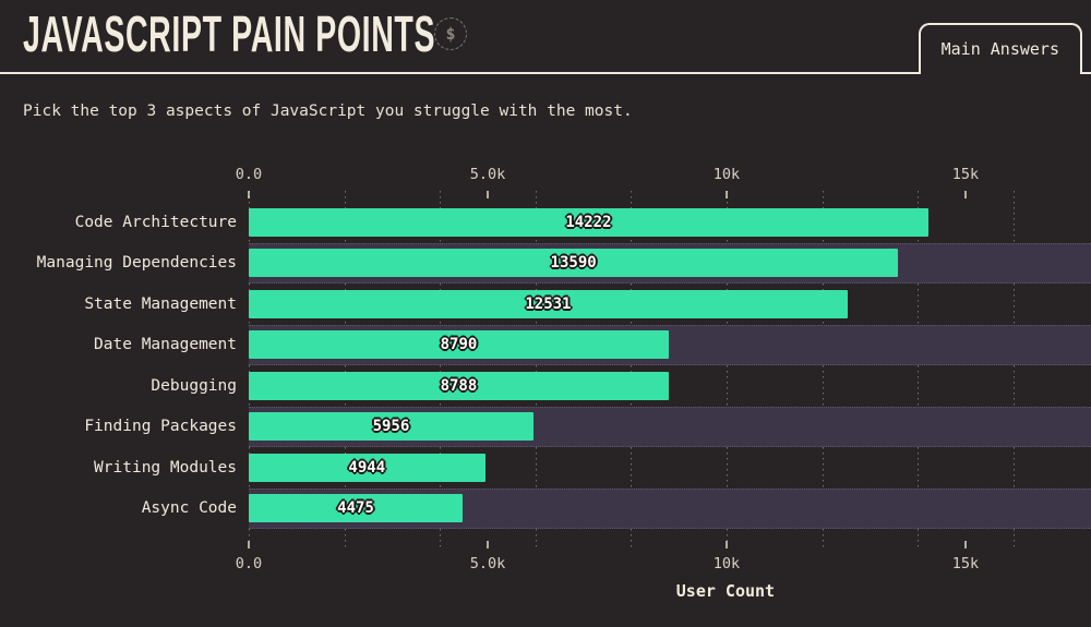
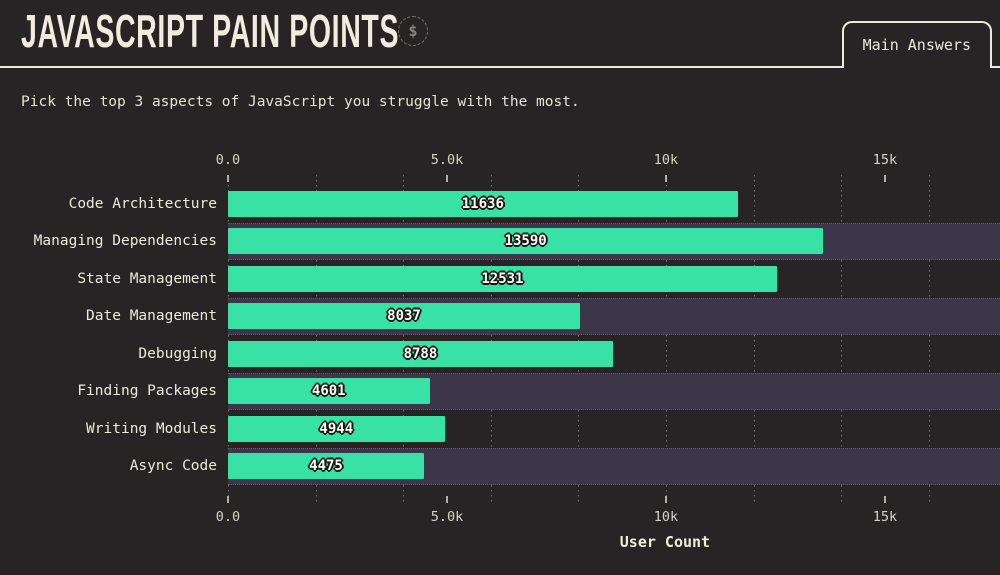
Code Architecture: 14222 -> 11636
Date Management: 8790 -> 8037
Finding Packages: 5956 -> 4601
